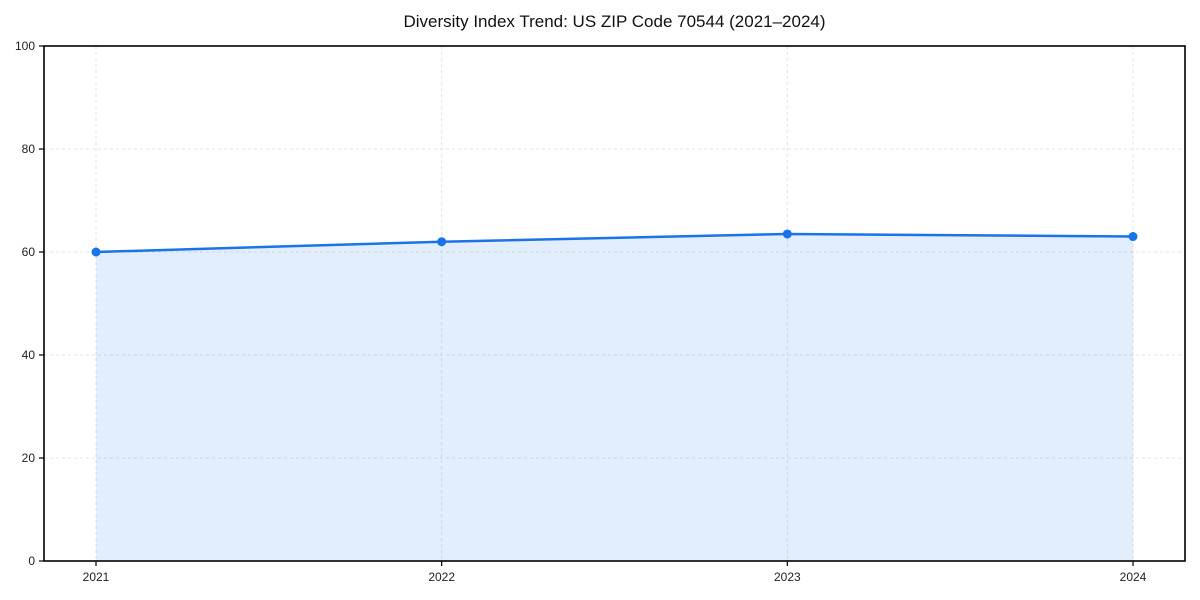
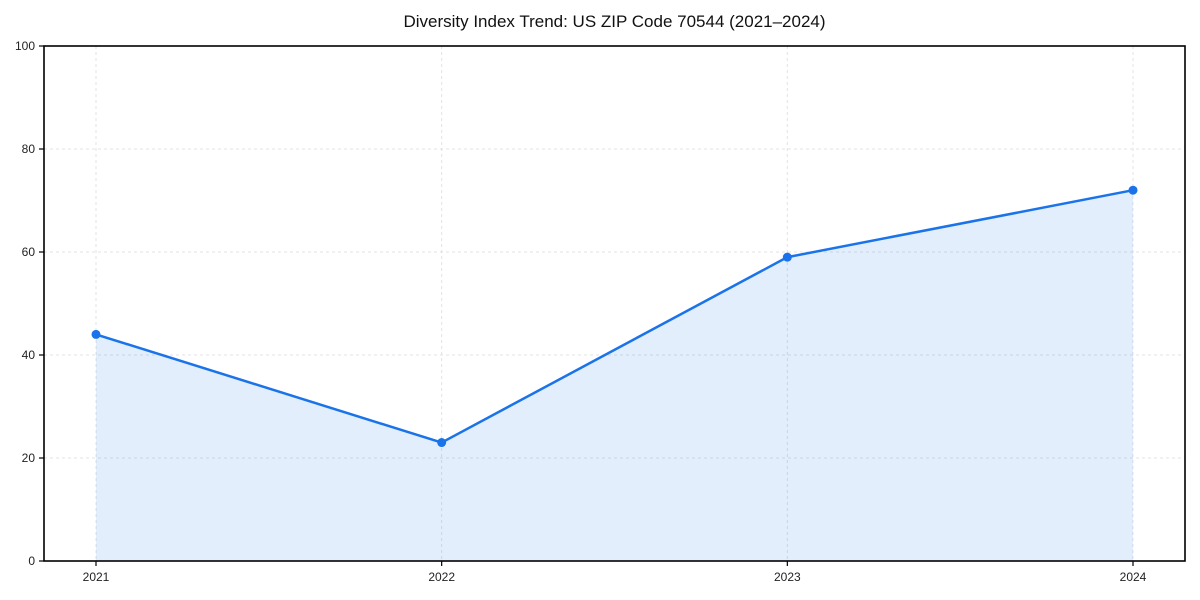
2021: 60 -> 44
2022: 62 -> 23
2023: 64 -> 59
2024: 63 -> 72
